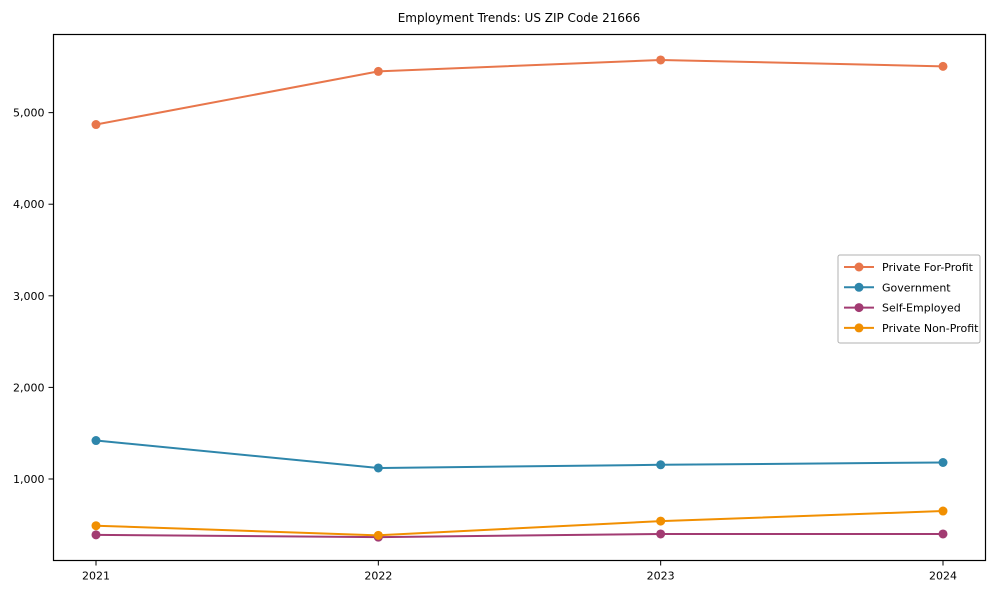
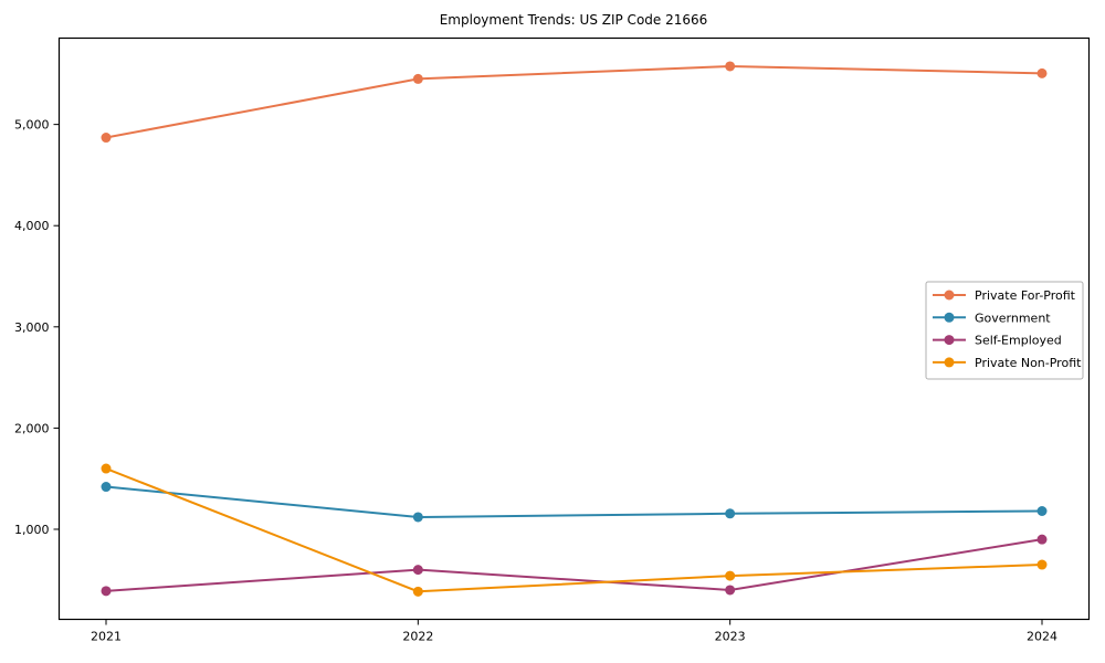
Private Non-Profit/2021: 500 -> 1600
Self-Employed/2022: 400 -> 600
Self-Employed/2024: 400 -> 900
